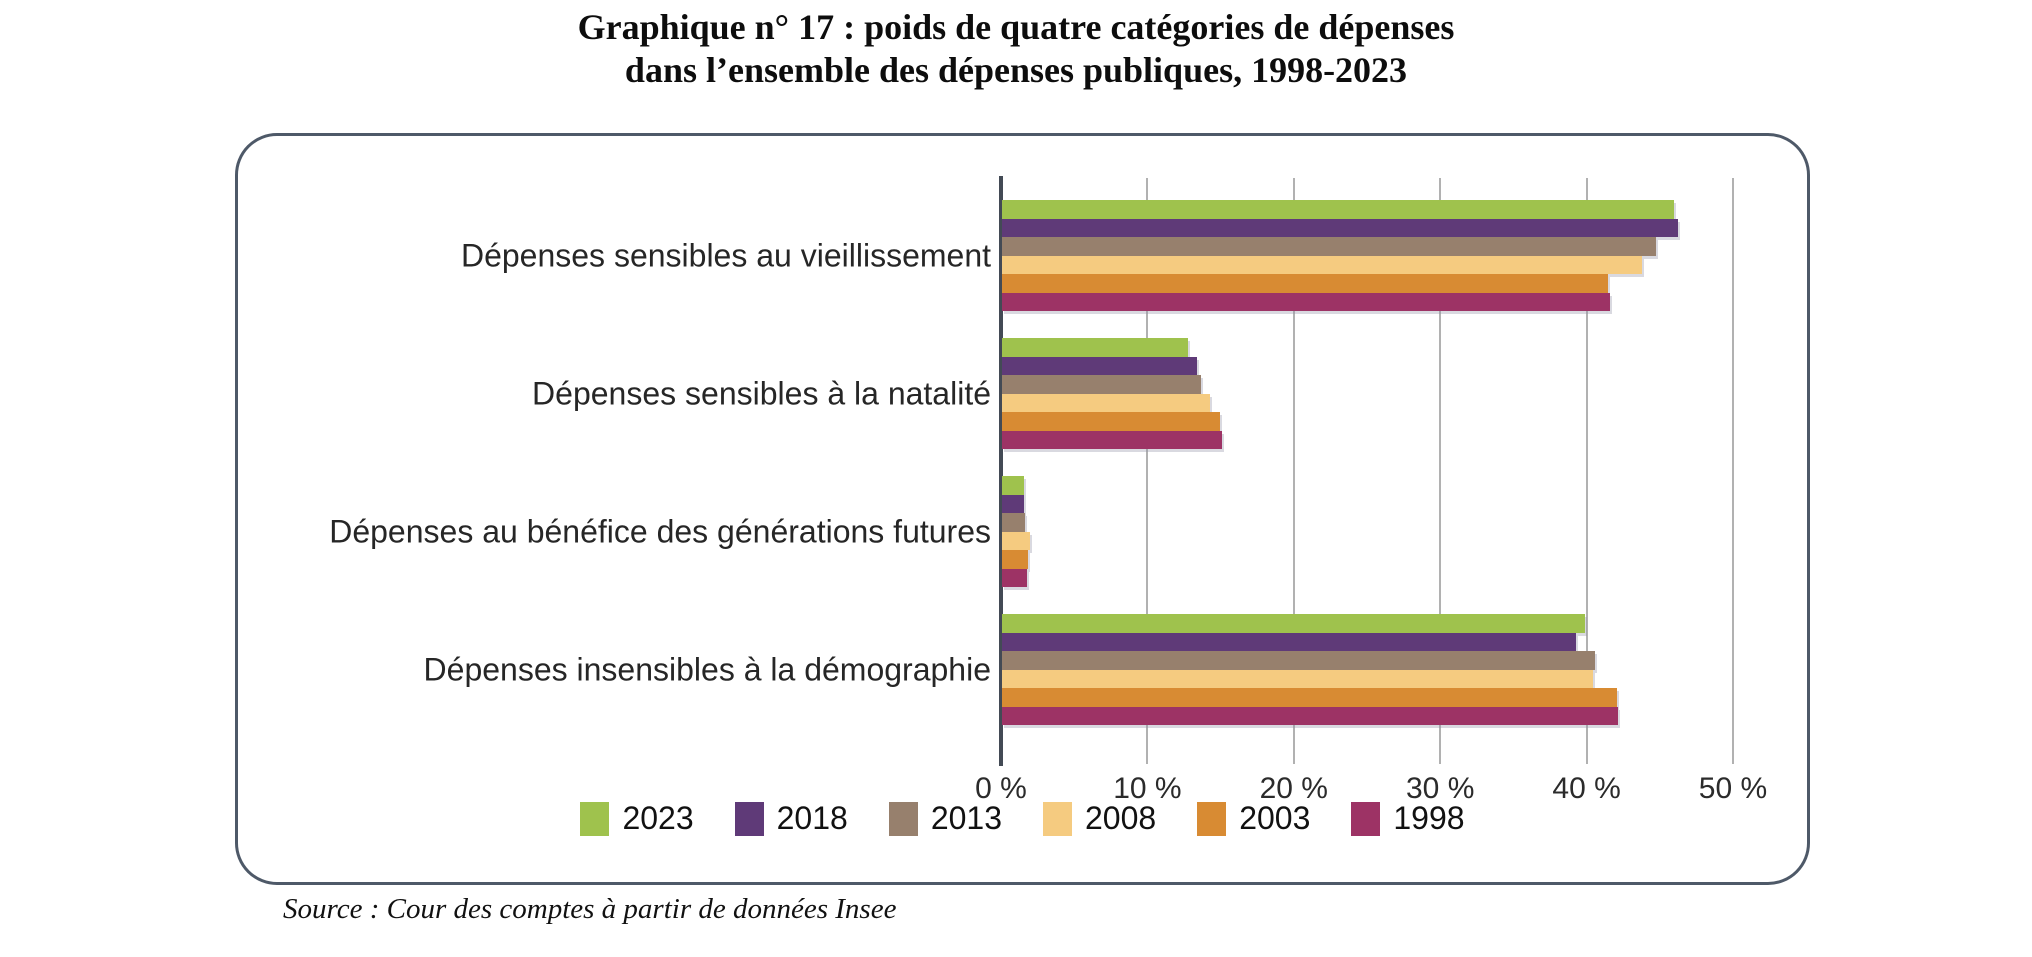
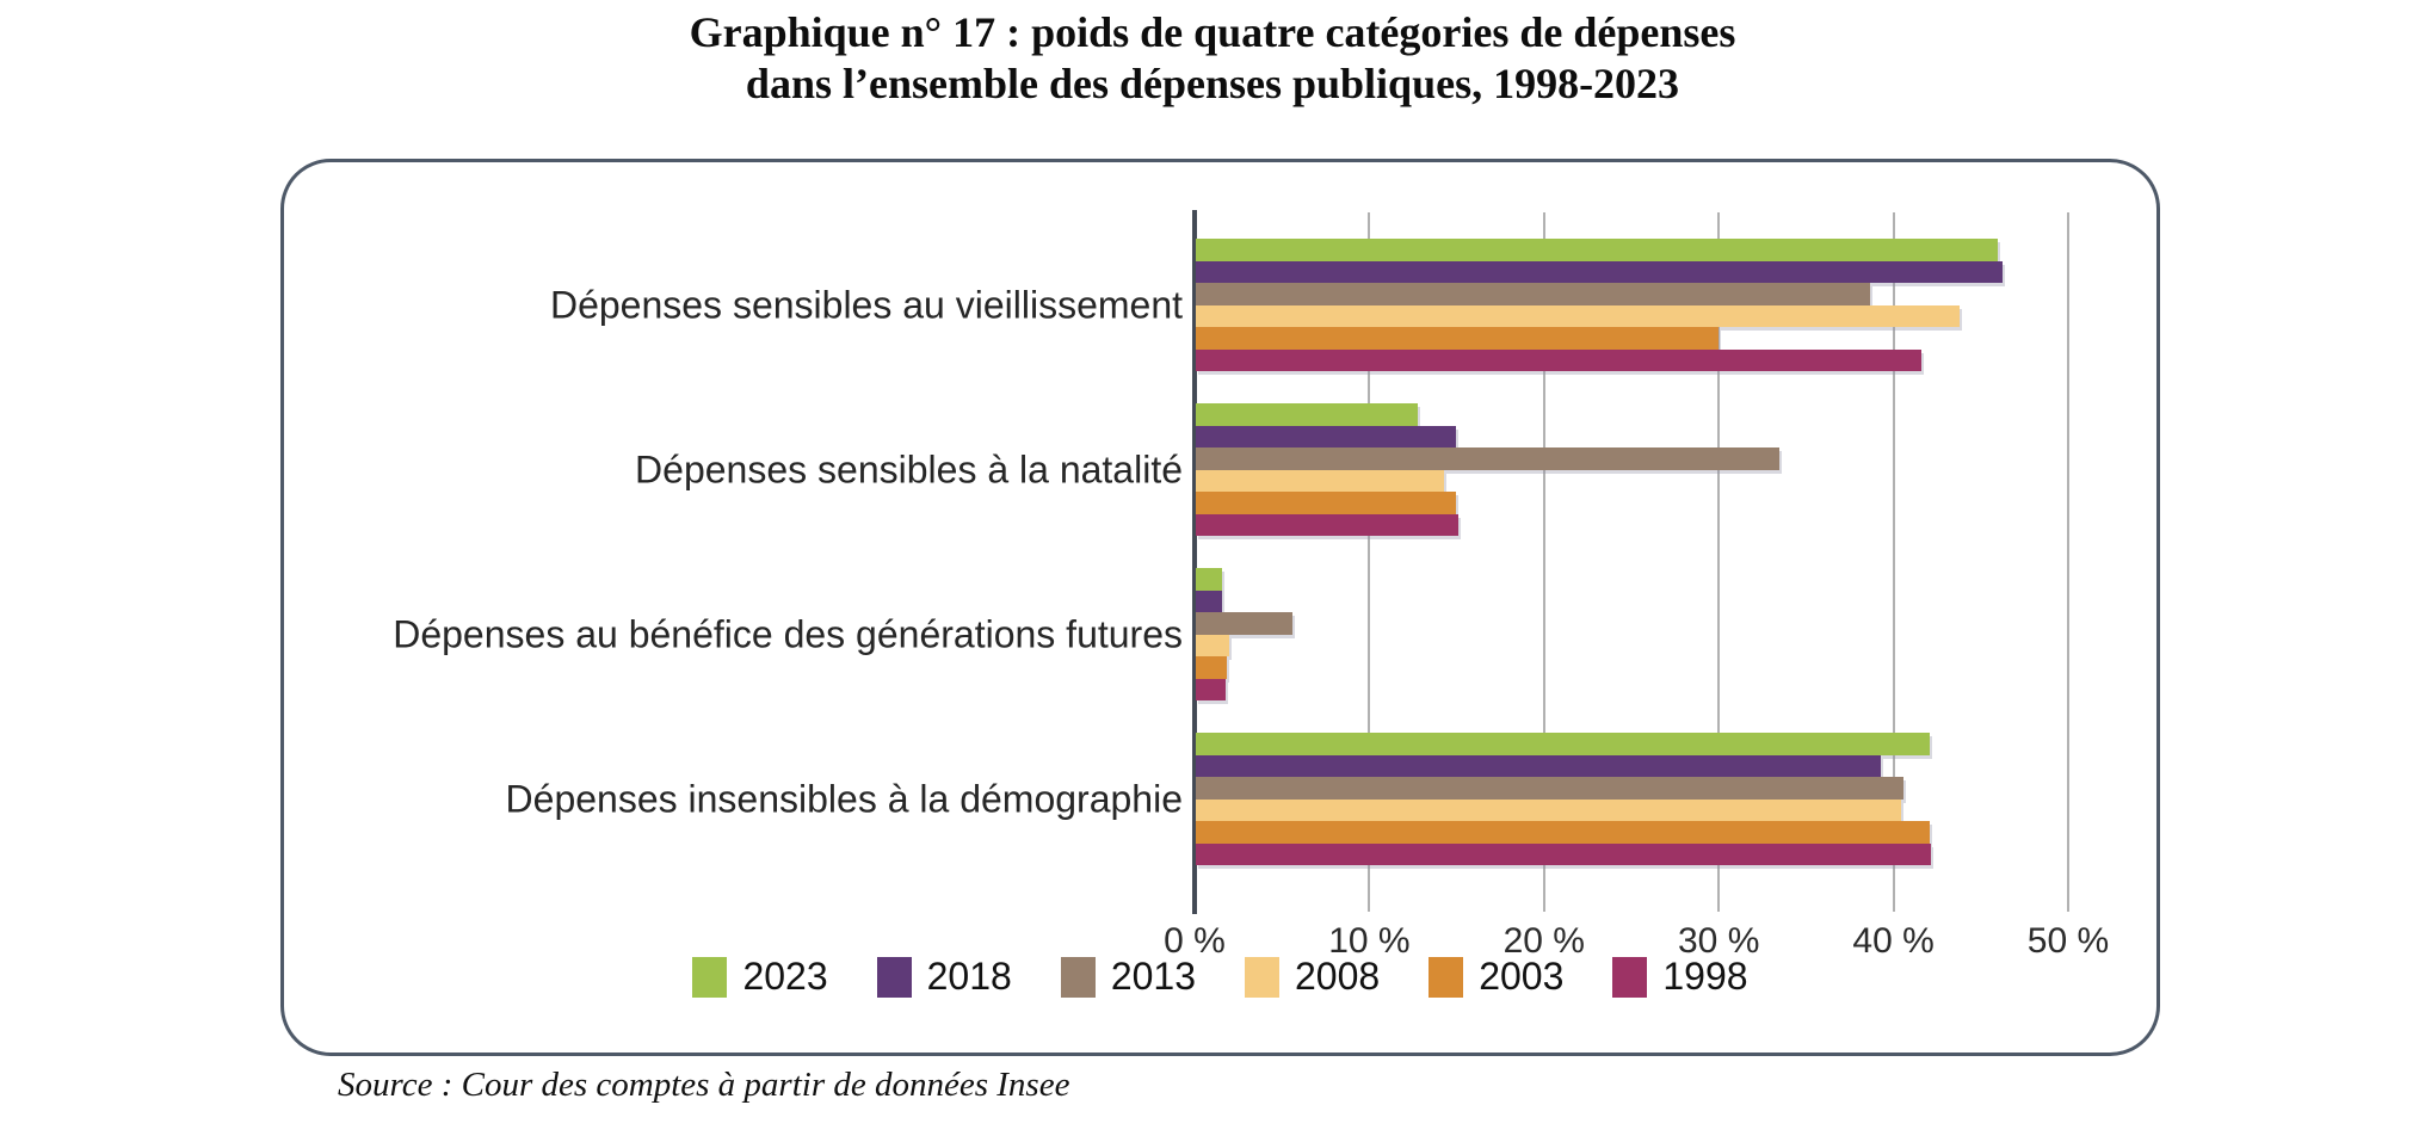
2013/Dépenses sensibles au vieillissement: 44.7% -> 38.6%
2003/Dépenses sensibles au vieillissement: 41.4% -> 29.9%
2018/Dépenses sensibles à la natalité: 13.3% -> 14.9%
2013/Dépenses sensibles à la natalité: 13.6% -> 33.4%
2013/Dépenses au bénéfice des générations futures: 1.6% -> 5.5%
2023/Dépenses insensibles à la démographie: 39.8% -> 42.0%
